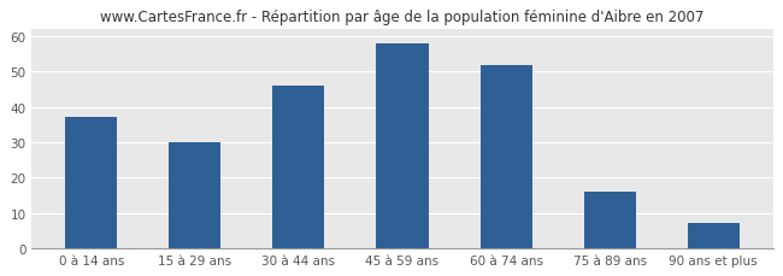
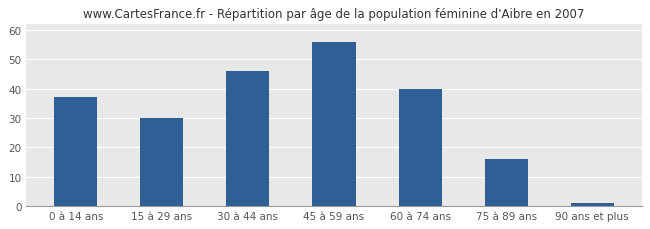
45 à 59 ans: 58 -> 56
60 à 74 ans: 52 -> 40
90 ans et plus: 7 -> 1
